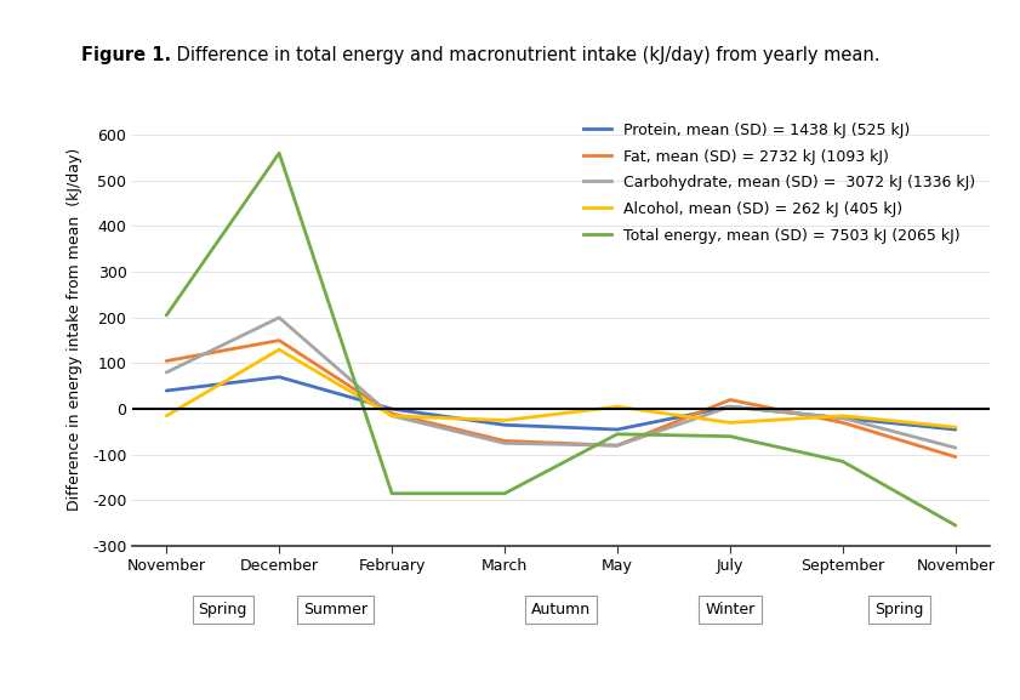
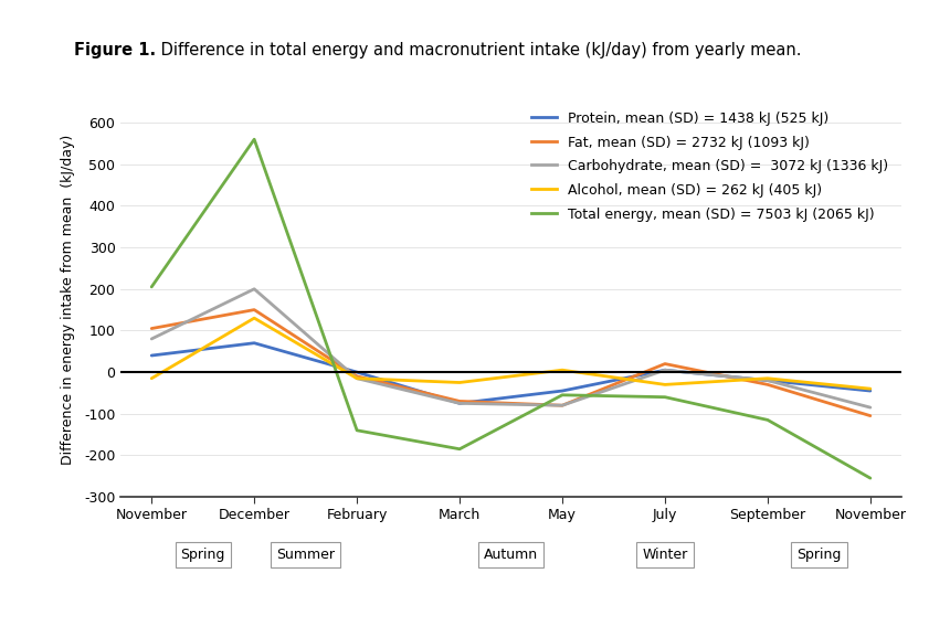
Total energy, mean (SD) = 7503 kJ (2065 kJ)/February: -185 -> -140
Protein, mean (SD) = 1438 kJ (525 kJ)/March: -35 -> -75
